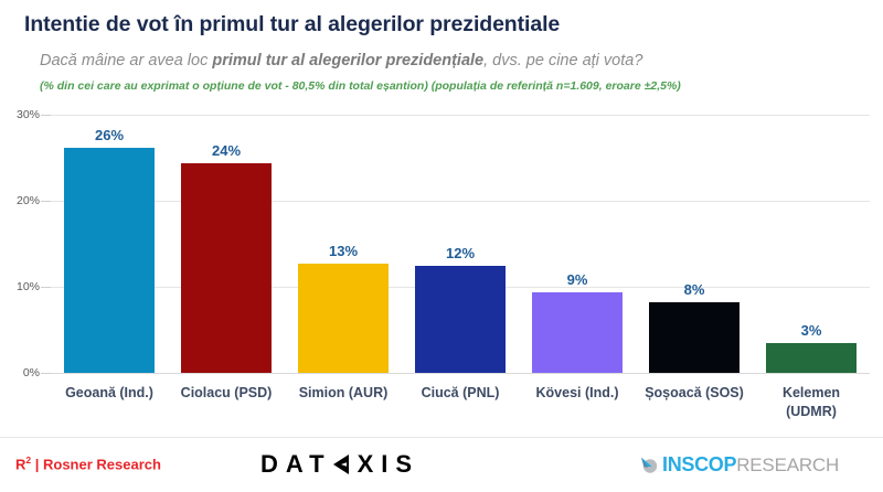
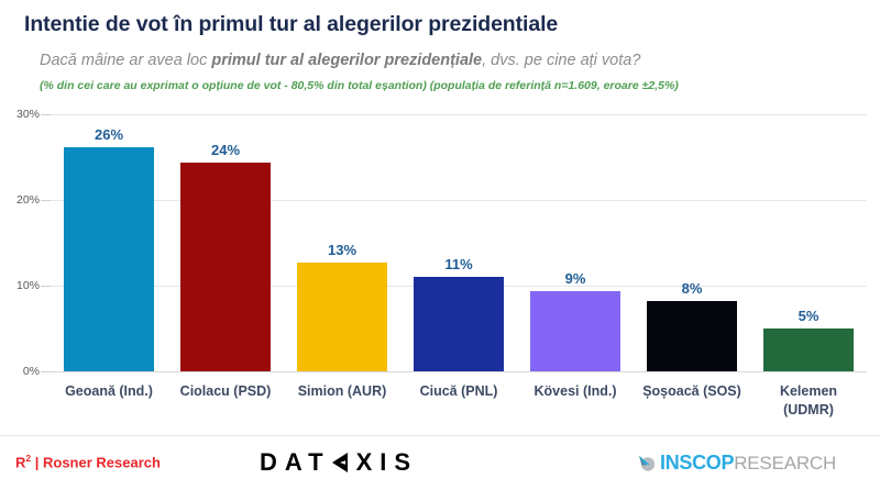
Ciucă (PNL): 12% -> 11%
Kelemen (UDMR): 3% -> 5%
